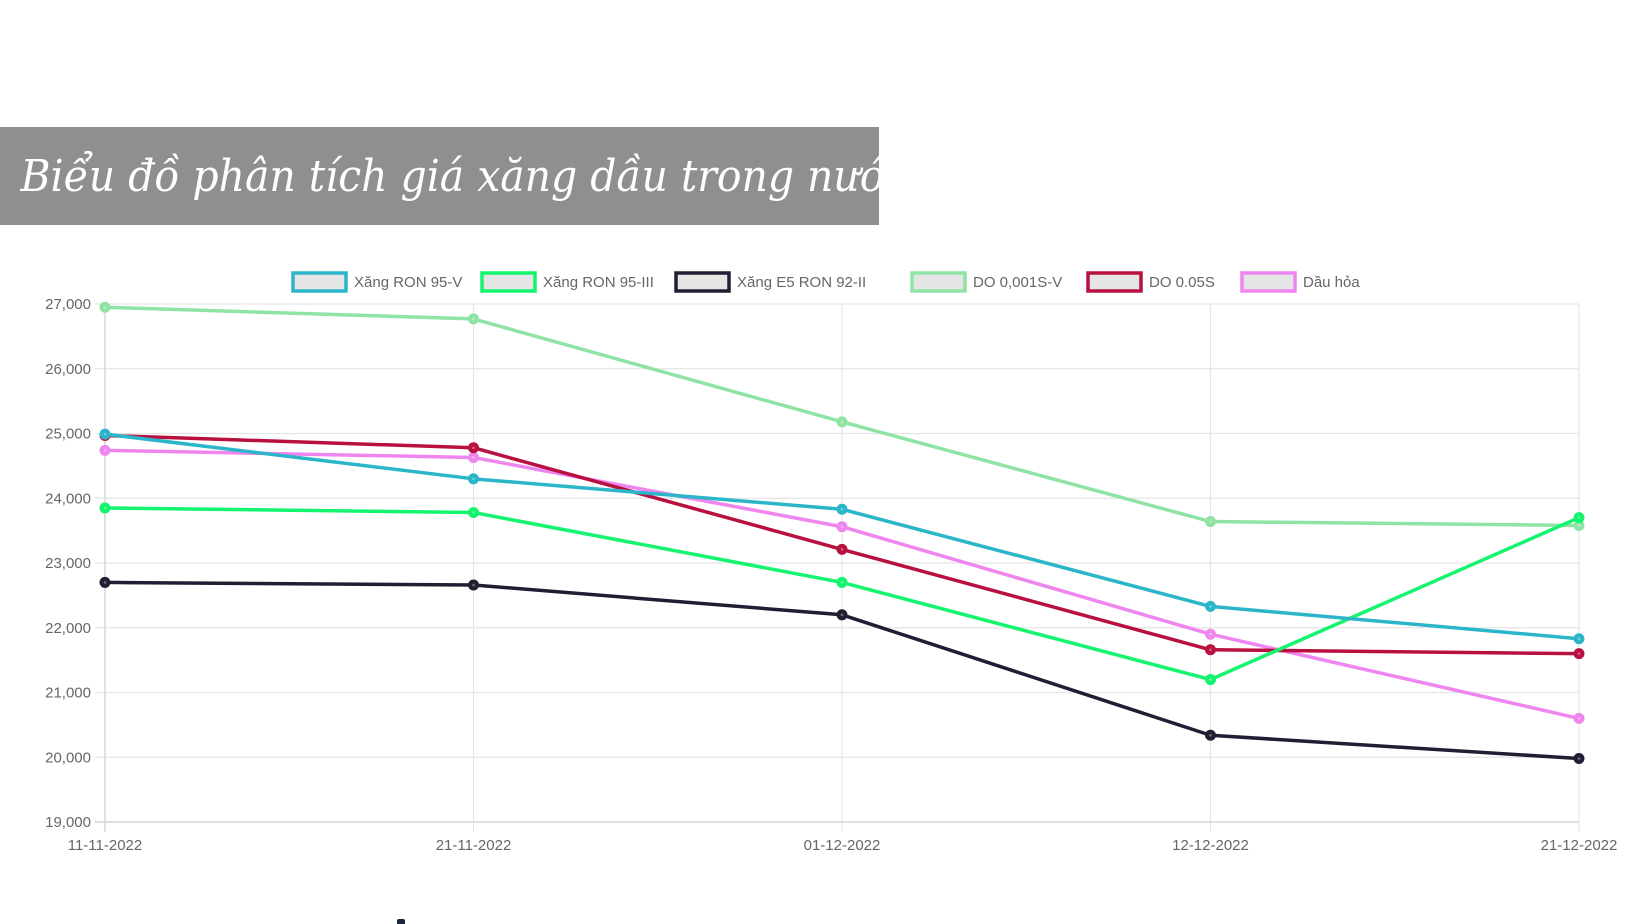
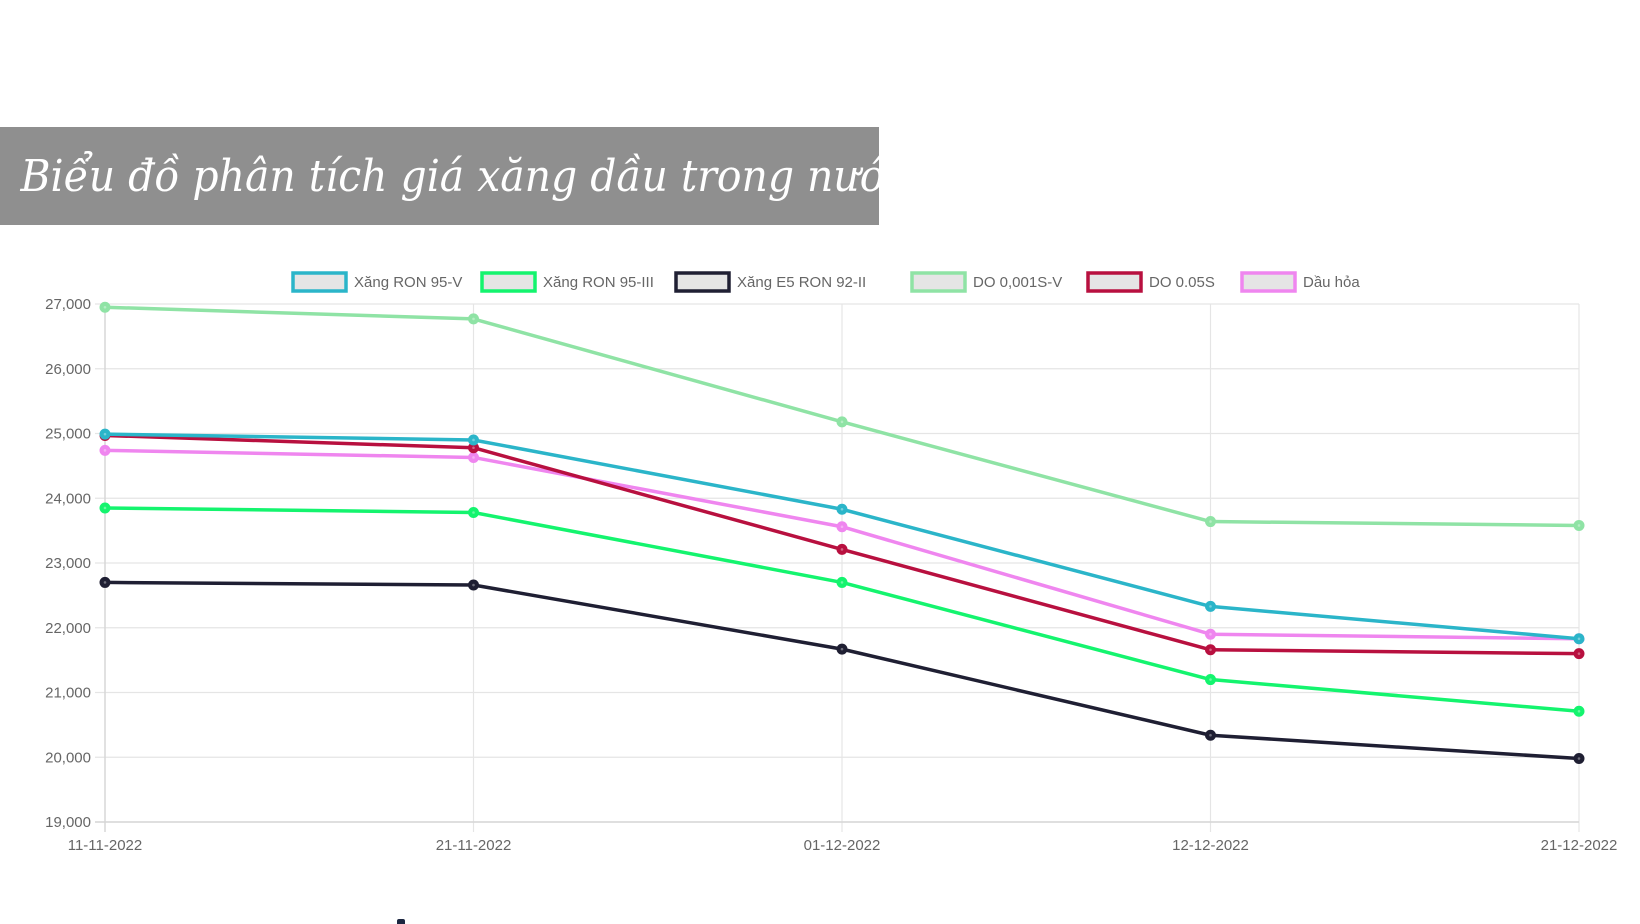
Xăng RON 95-V/21-11-2022: 24300 -> 24900
Xăng E5 RON 92-II/01-12-2022: 22200 -> 21700
Xăng RON 95-III/21-12-2022: 23700 -> 20700
Dầu hỏa/21-12-2022: 20600 -> 21800
